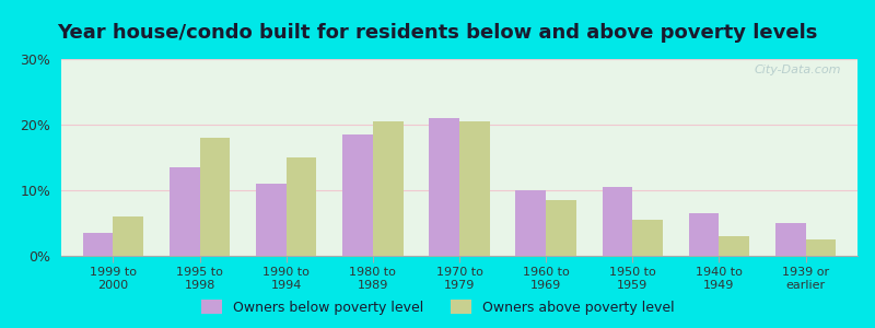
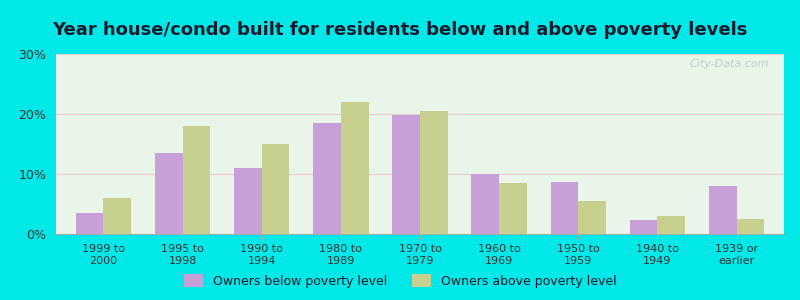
Owners above poverty level/1980 to 1989: 20.5% -> 22.0%
Owners below poverty level/1970 to 1979: 21.0% -> 19.8%
Owners below poverty level/1950 to 1959: 10.5% -> 8.6%
Owners below poverty level/1940 to 1949: 6.5% -> 2.4%
Owners below poverty level/1939 or earlier: 5.0% -> 8.0%
